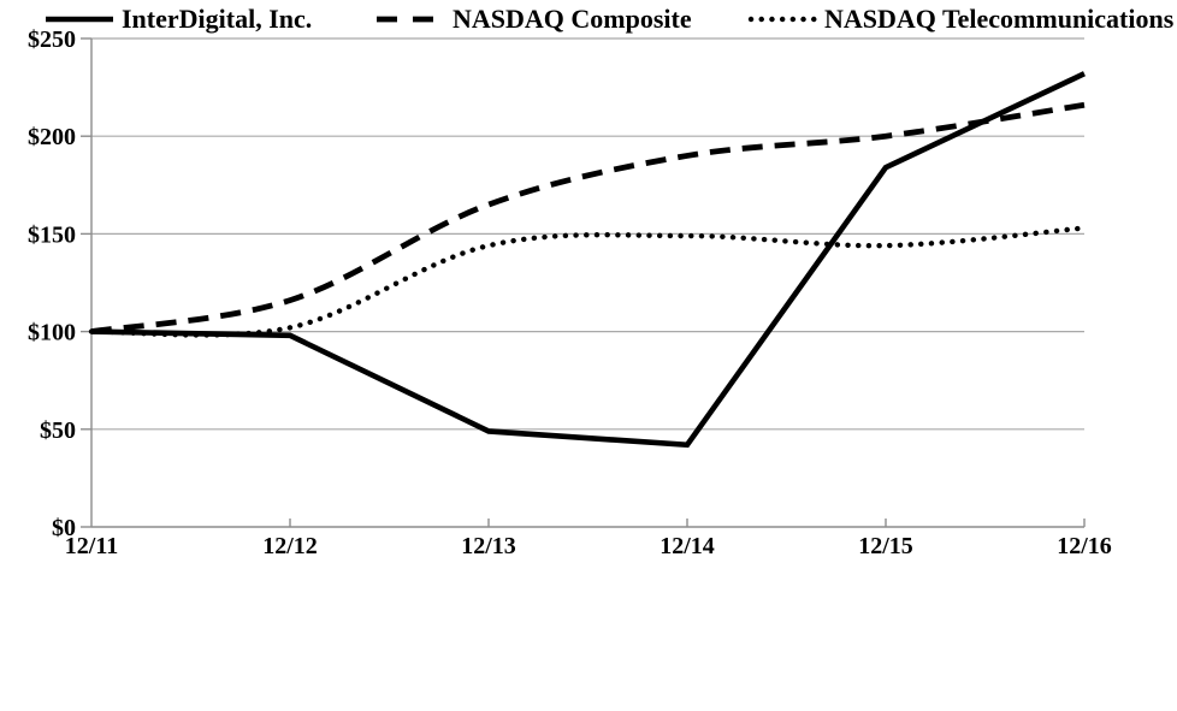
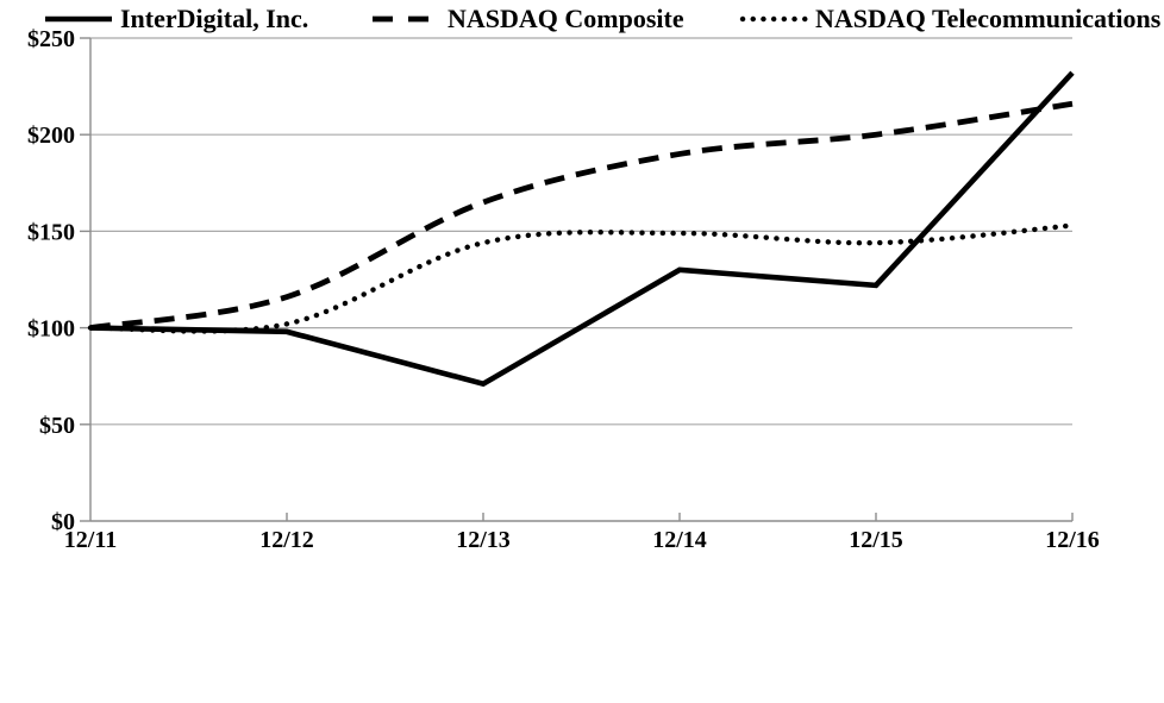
InterDigital, Inc./12/13: $49 -> $71
InterDigital, Inc./12/14: $42 -> $130
InterDigital, Inc./12/15: $184 -> $122
